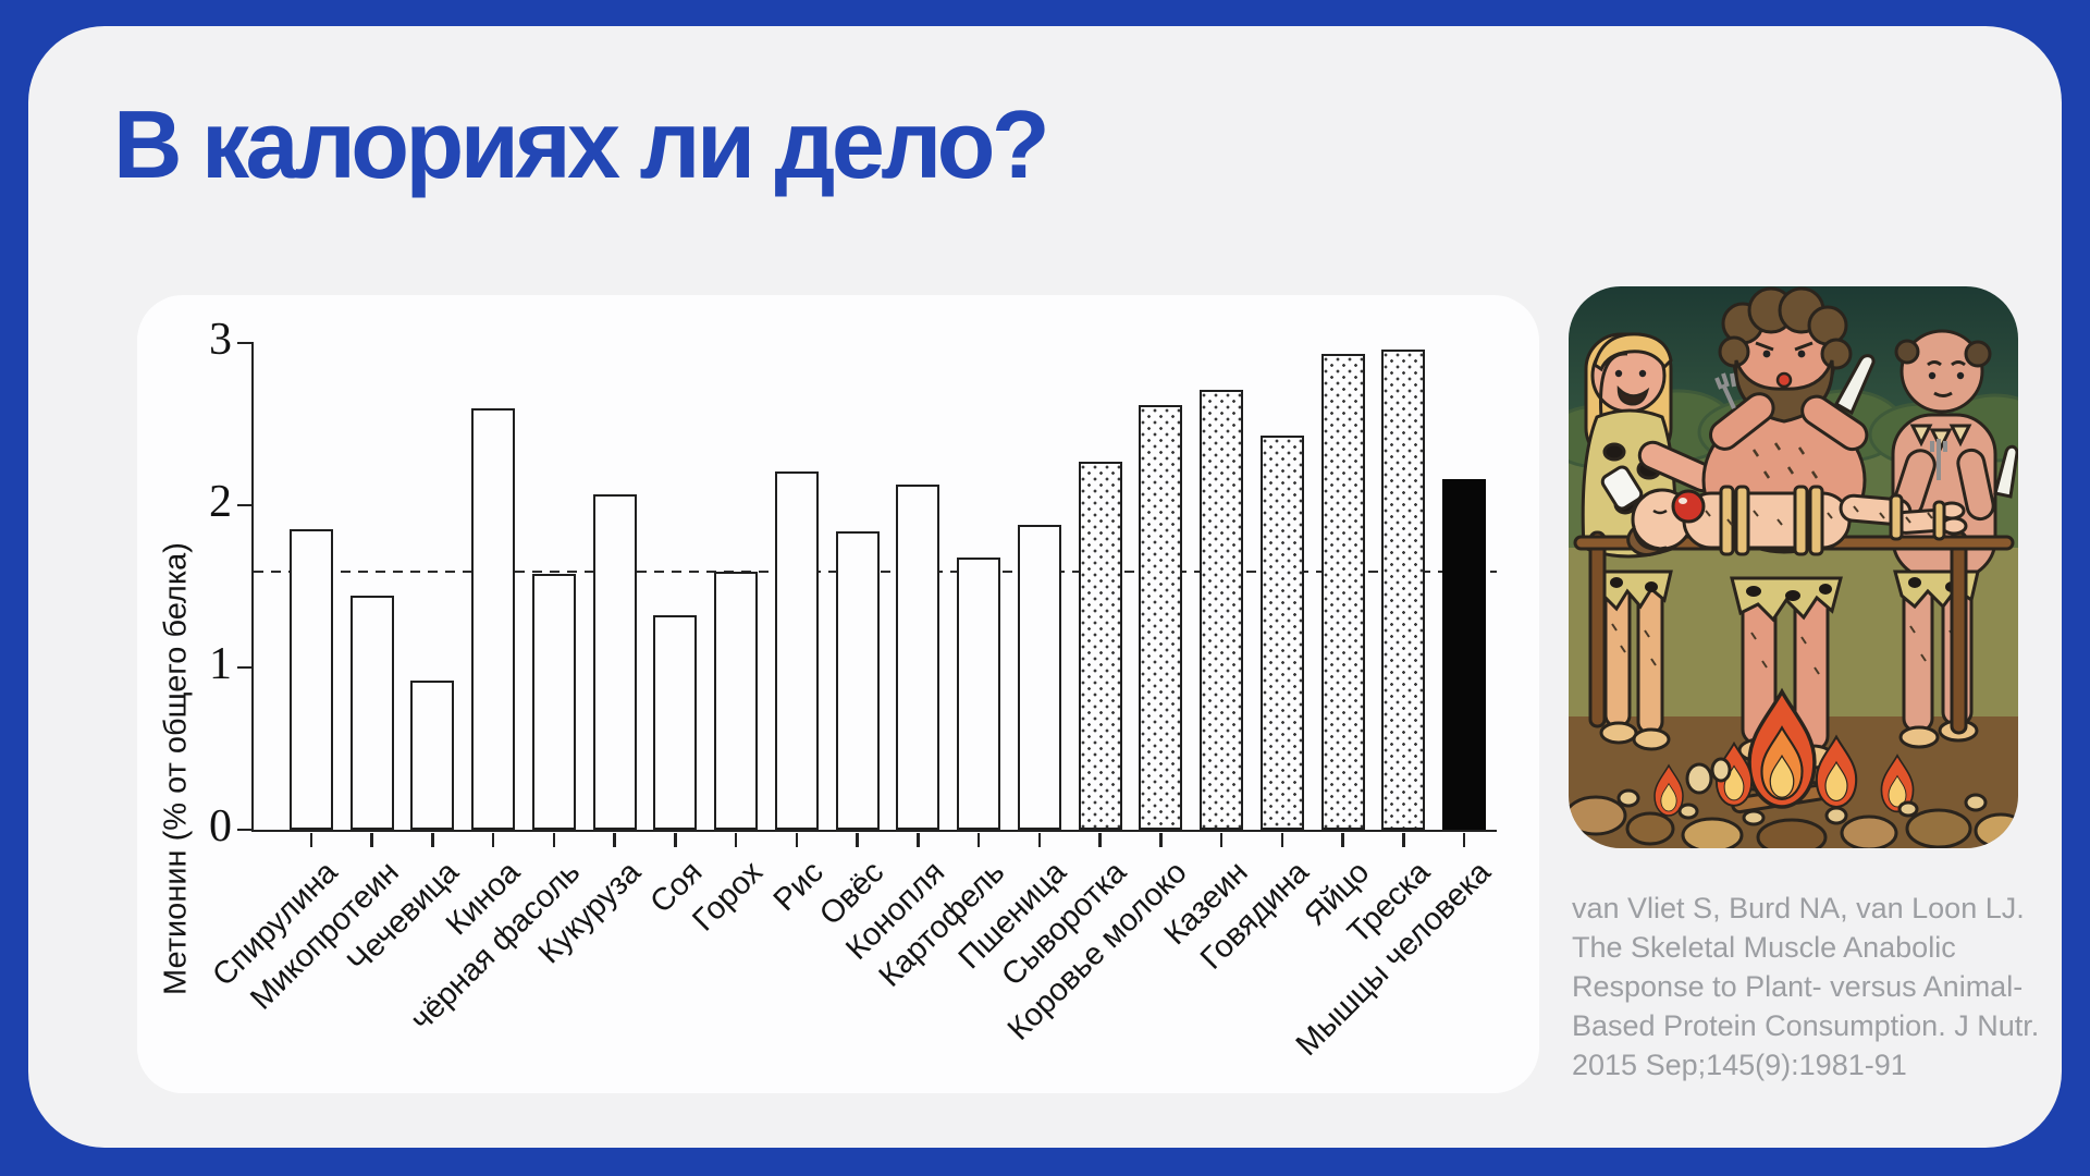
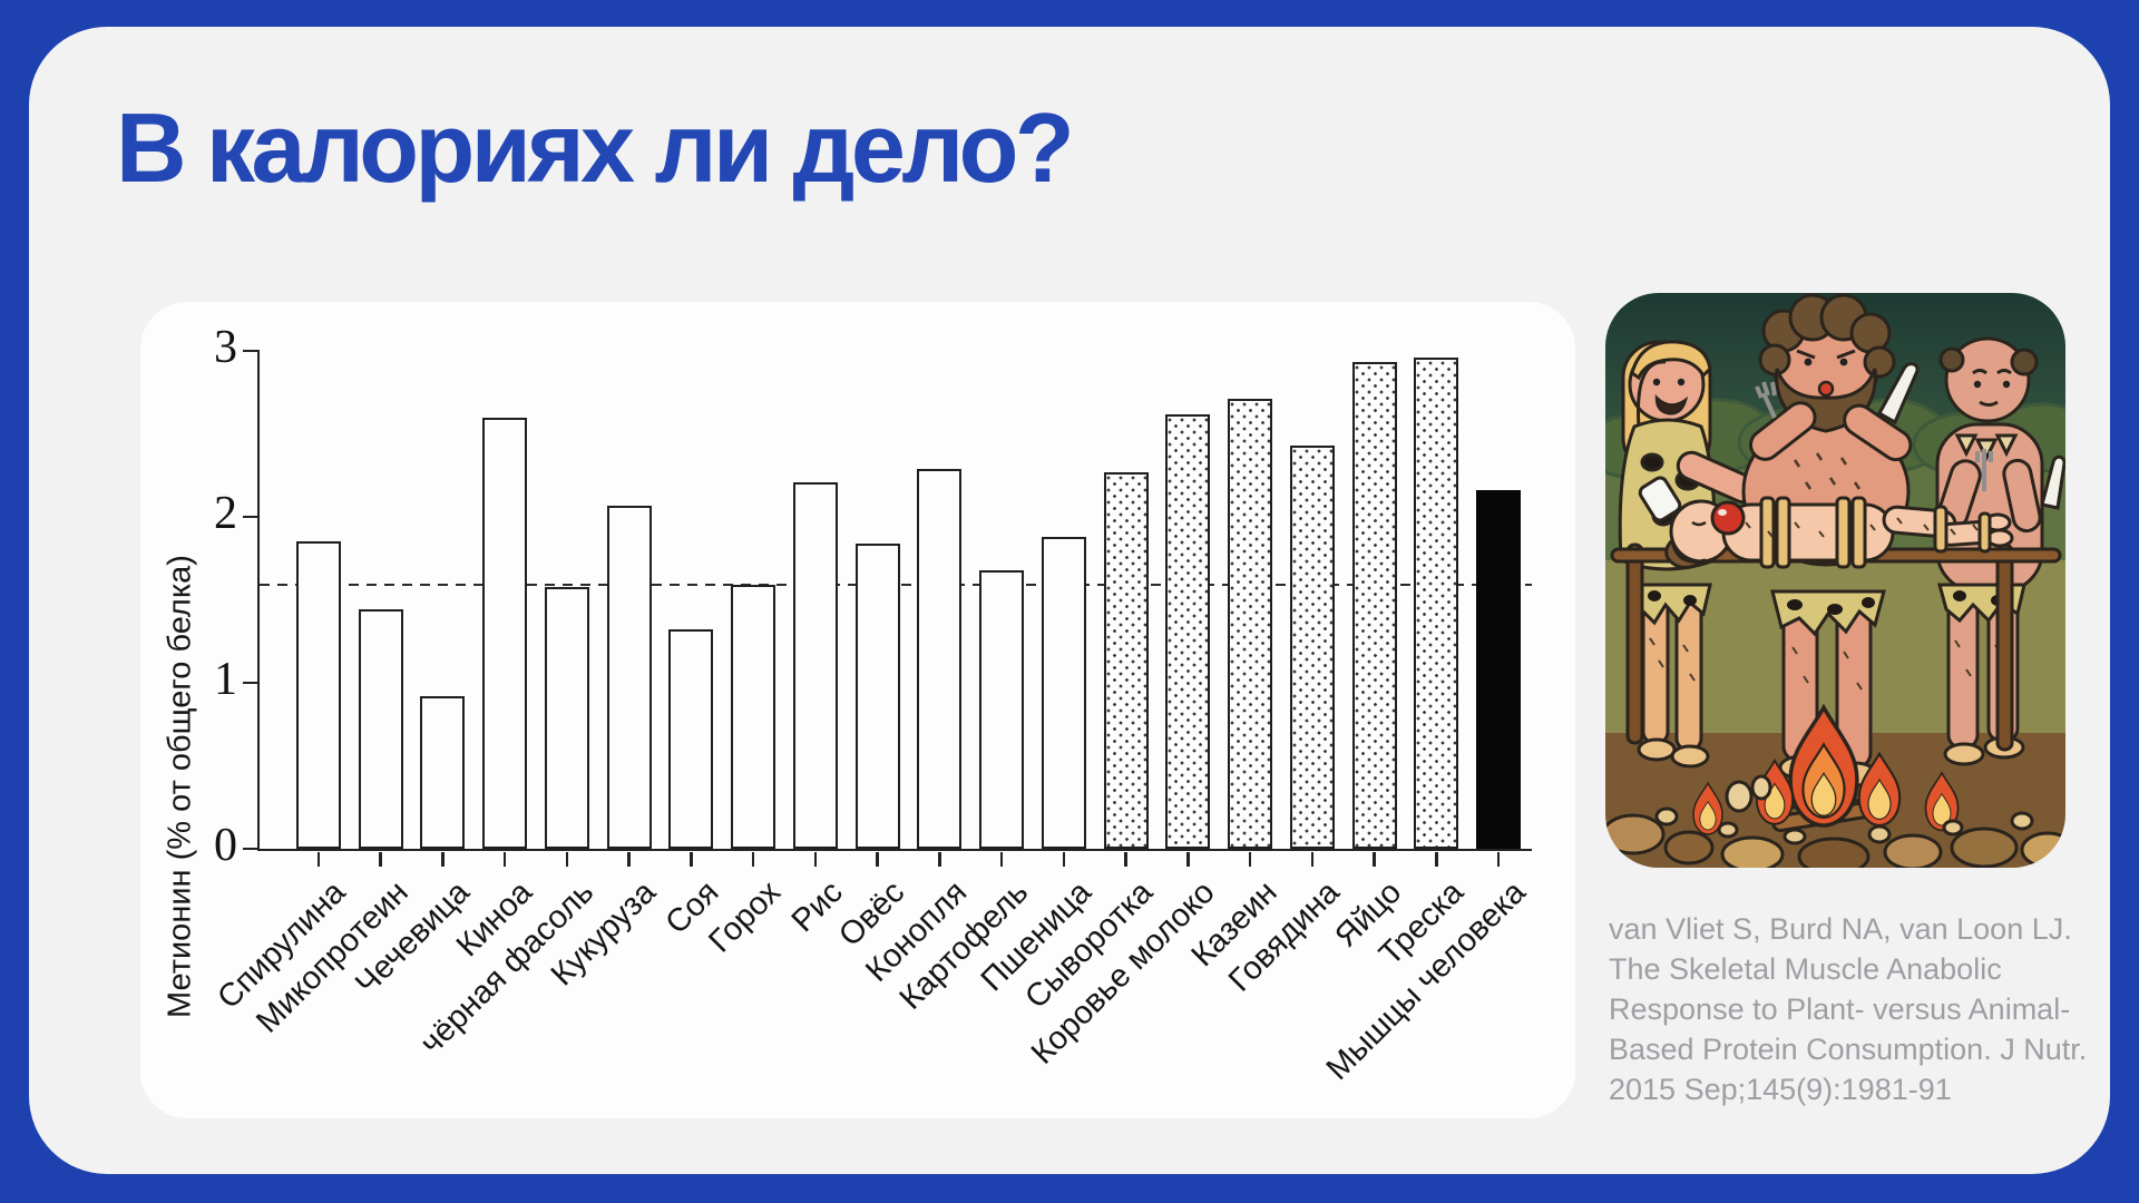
Конопля: 2.13 -> 2.29
